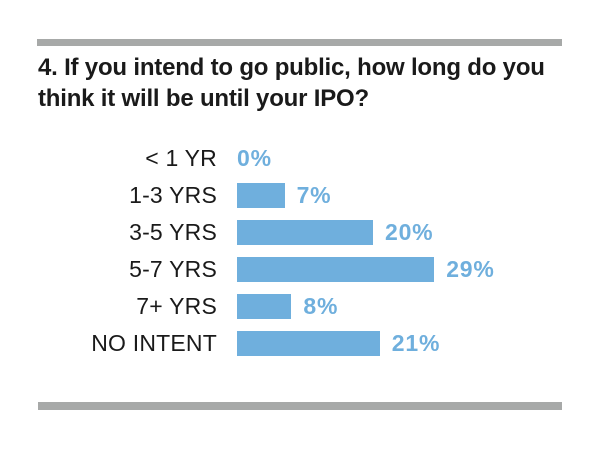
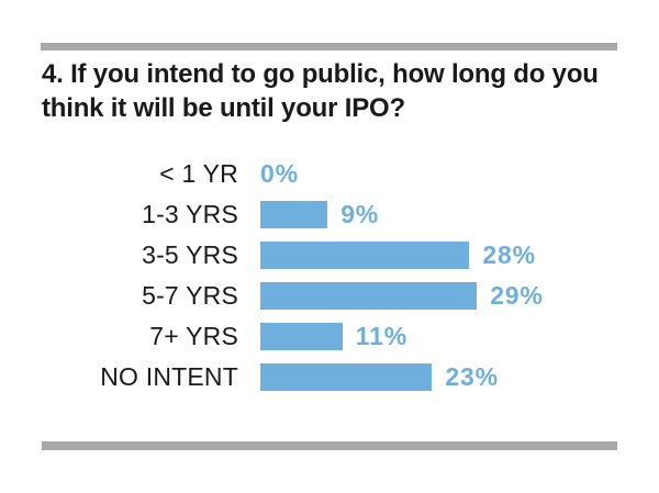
1-3 YRS: 7% -> 9%
3-5 YRS: 20% -> 28%
7+ YRS: 8% -> 11%
NO INTENT: 21% -> 23%
